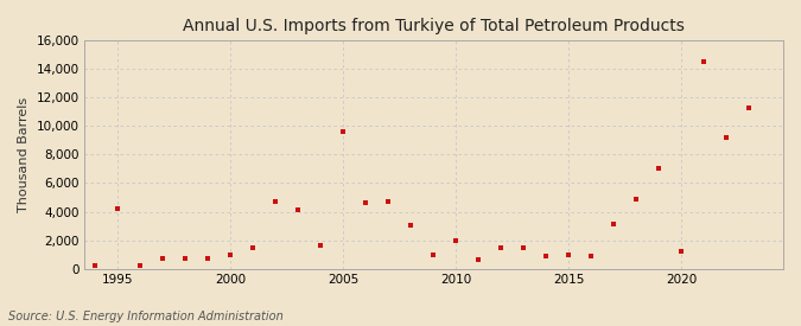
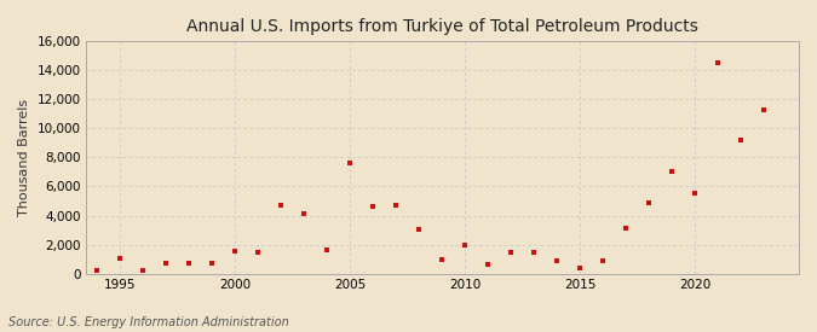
1995: 4,200 -> 1,000
2000: 1,000 -> 1,600
2005: 9,600 -> 7,600
2015: 1,000 -> 400
2020: 1,200 -> 5,500
